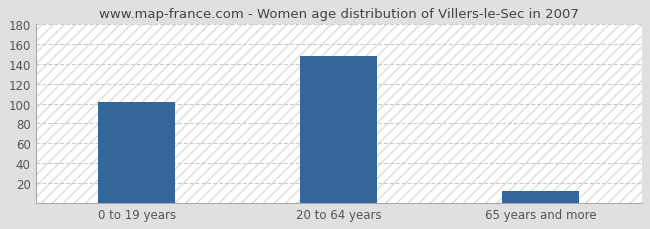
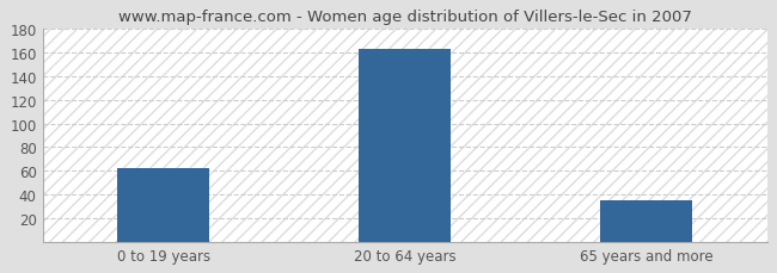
0 to 19 years: 102 -> 62
20 to 64 years: 148 -> 163
65 years and more: 12 -> 35
